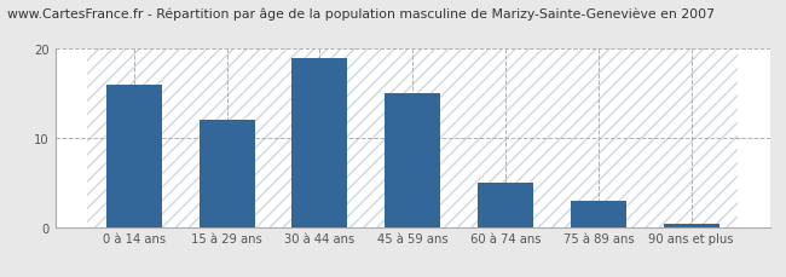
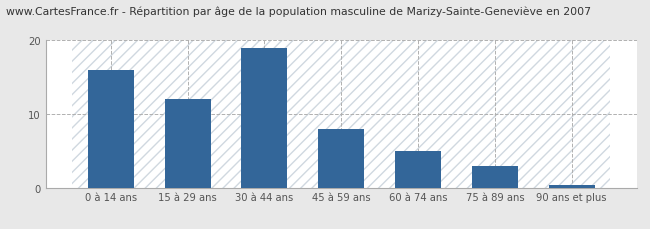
45 à 59 ans: 15.0 -> 8.0
